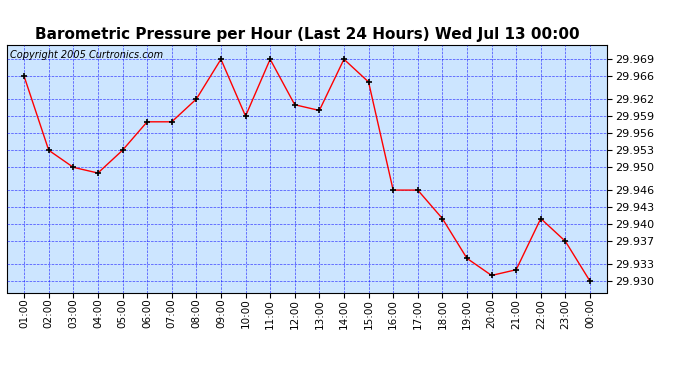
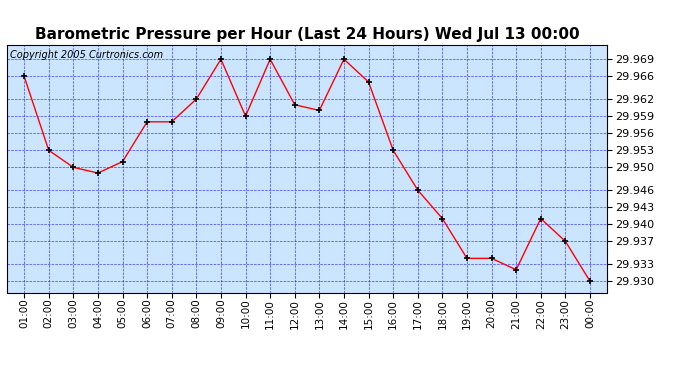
05:00: 29.953 -> 29.951
16:00: 29.946 -> 29.953
20:00: 29.931 -> 29.934
